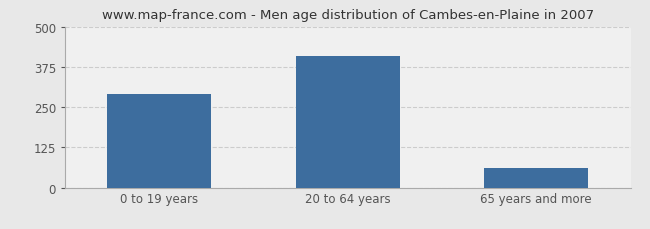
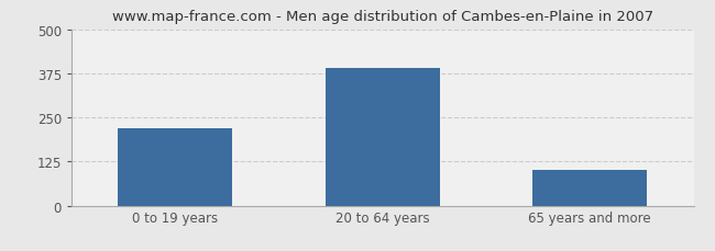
0 to 19 years: 290 -> 220
20 to 64 years: 410 -> 390
65 years and more: 60 -> 100
